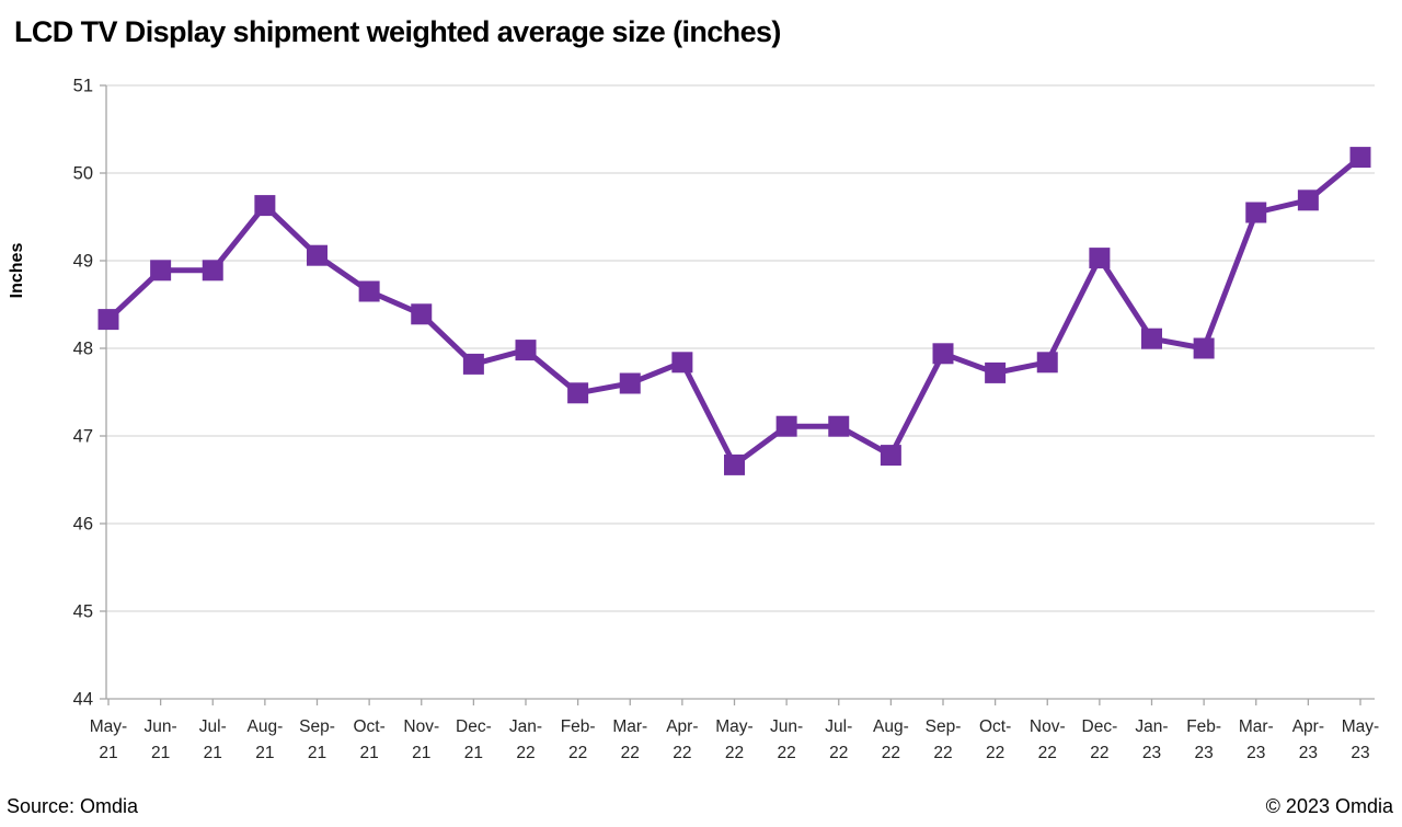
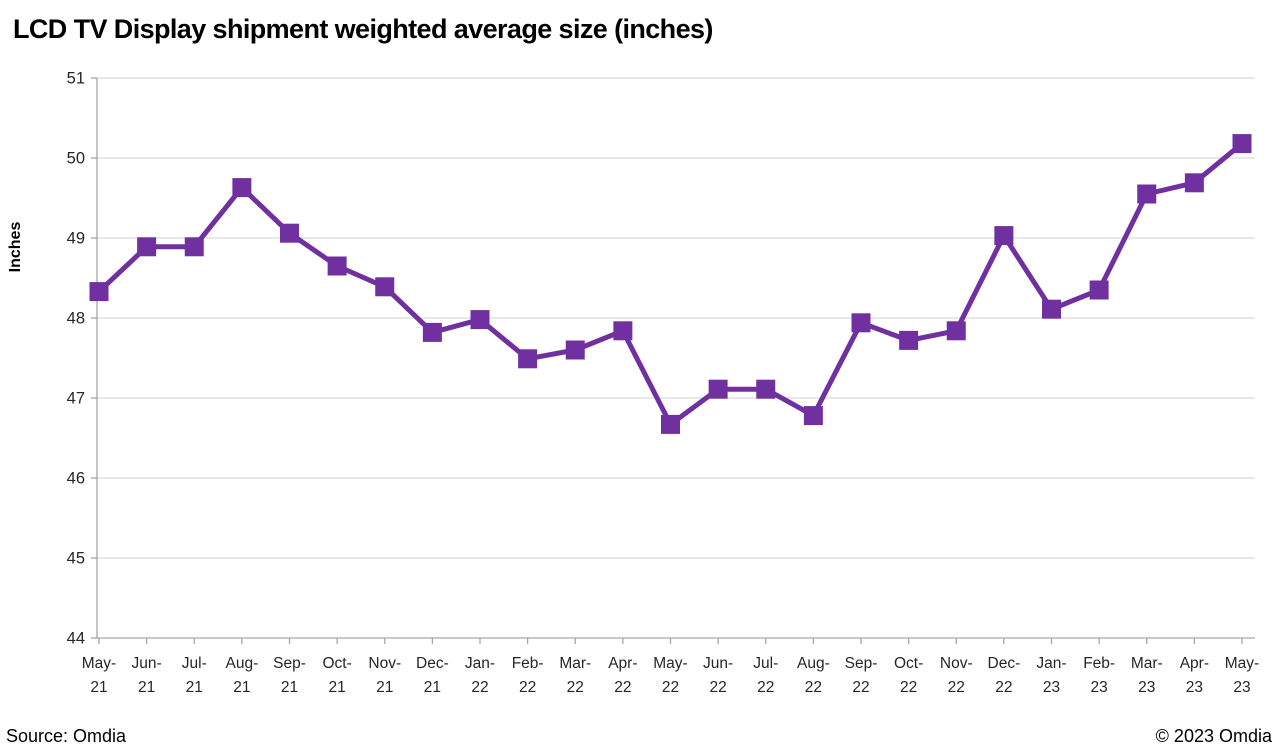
Feb-23: 48.0 -> 48.4
